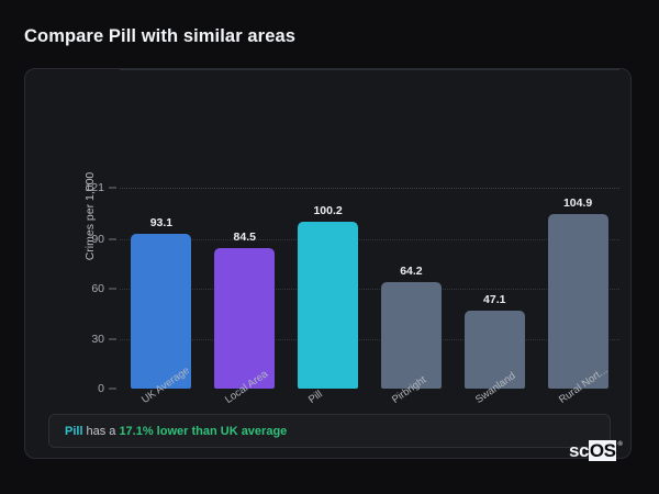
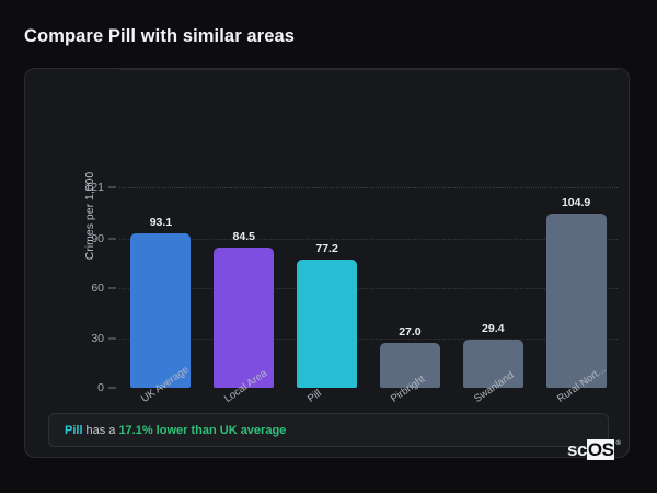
Pill: 100.2 -> 77.2
Pirbright: 64.2 -> 27.0
Swanland: 47.1 -> 29.4
